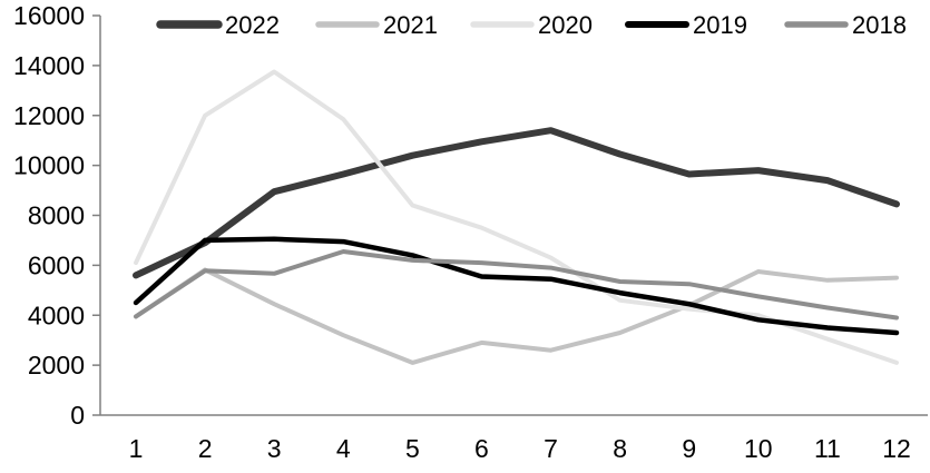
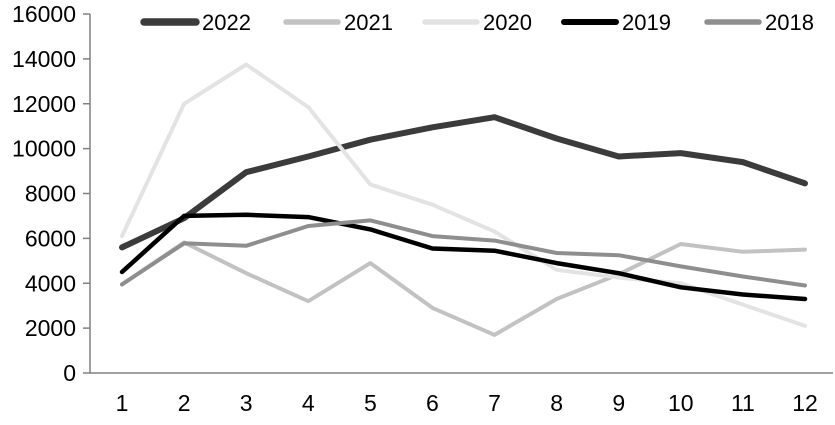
2021/5: 2100 -> 4900
2018/5: 6200 -> 6800
2021/7: 2600 -> 1700
